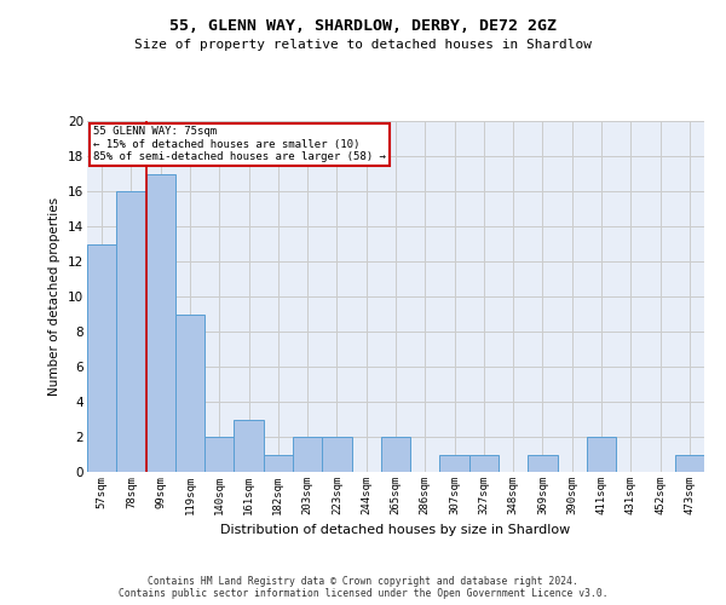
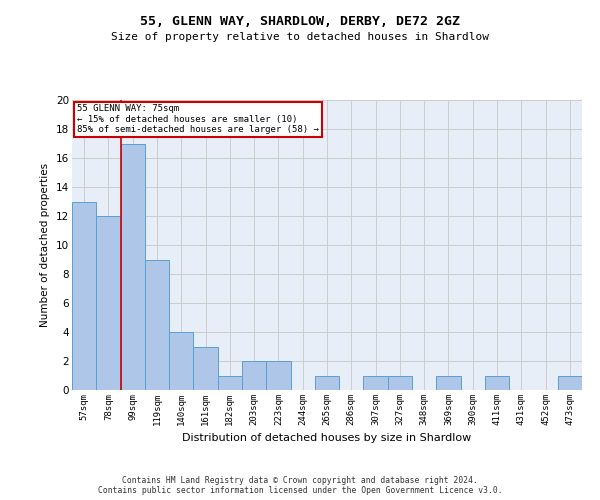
78sqm: 16 -> 12
140sqm: 2 -> 4
265sqm: 2 -> 1
411sqm: 2 -> 1
